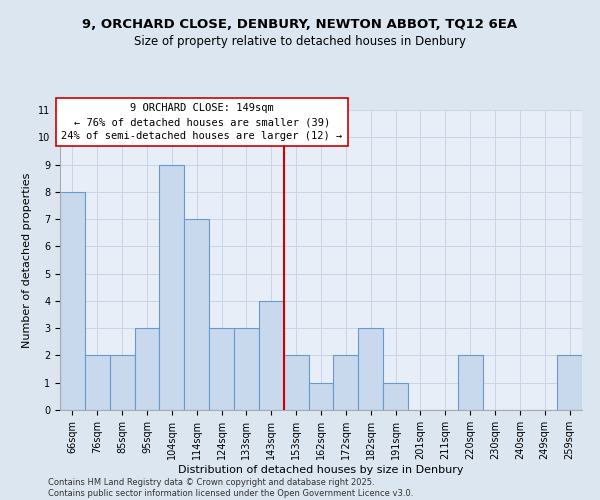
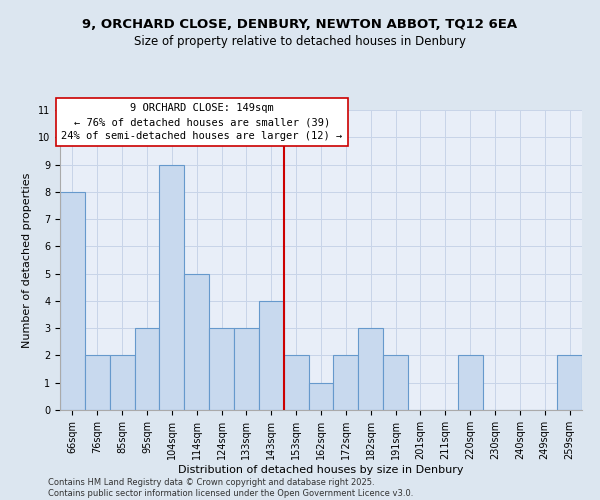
114sqm: 7 -> 5
191sqm: 1 -> 2
